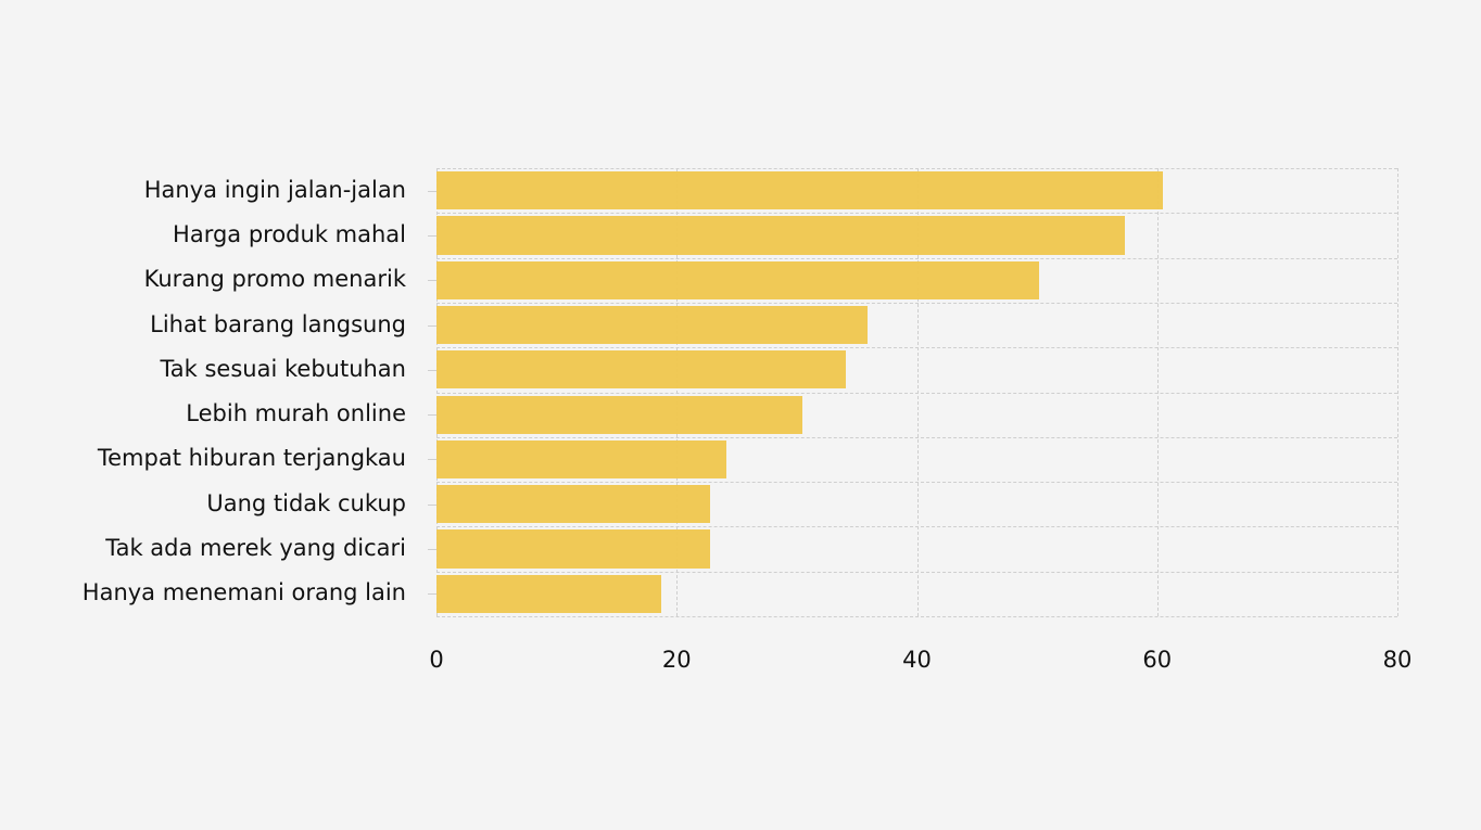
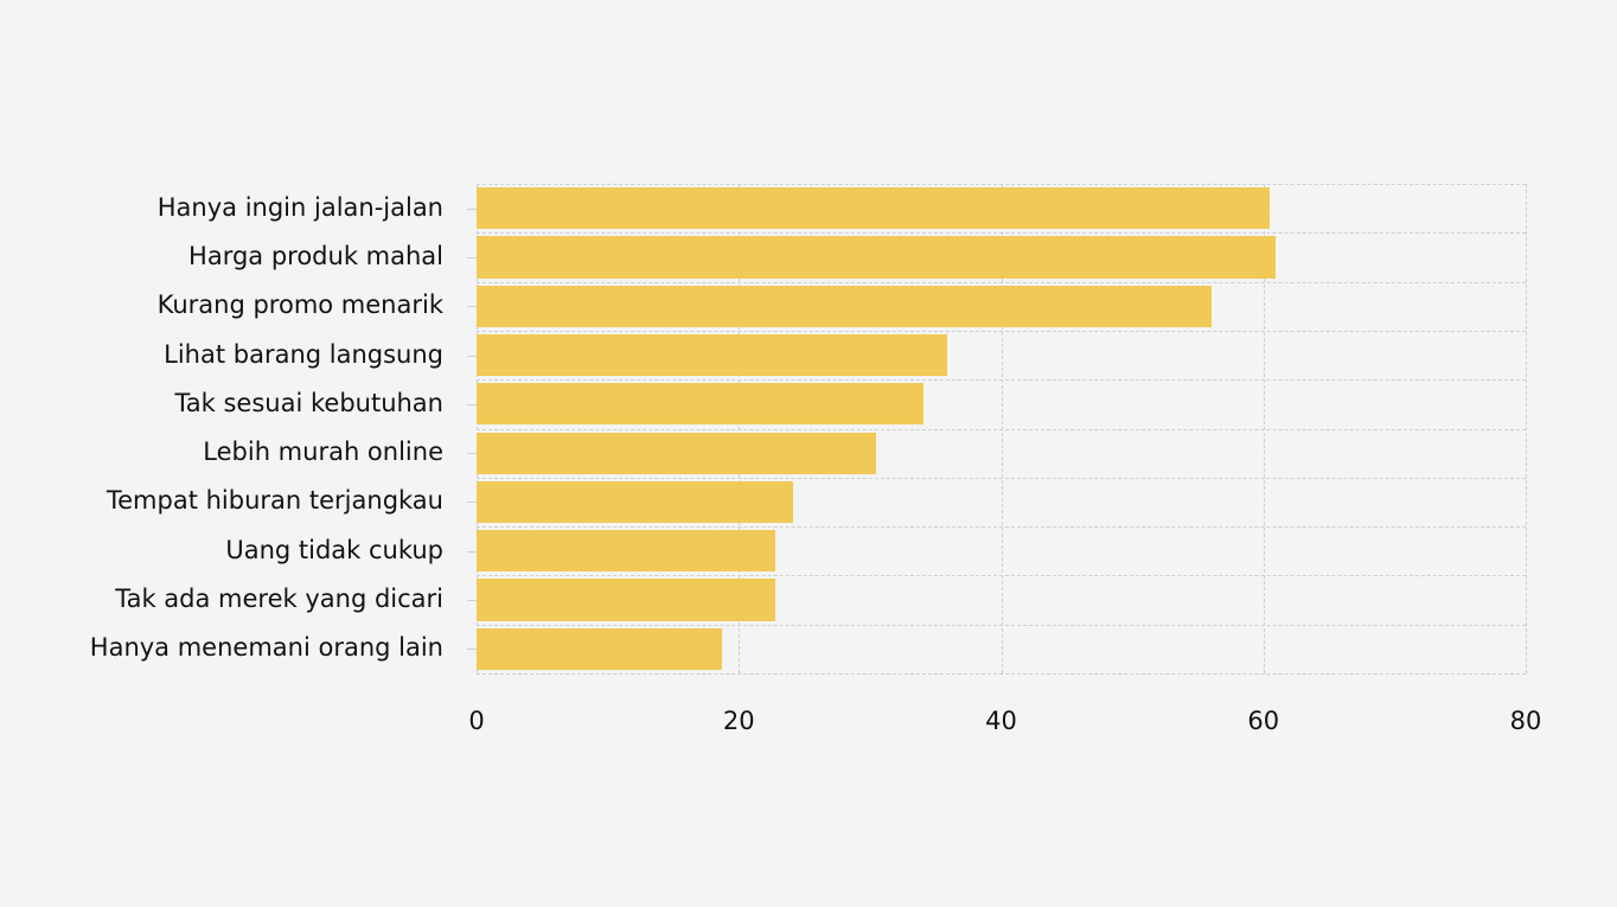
Harga produk mahal: 57.3 -> 60.9
Kurang promo menarik: 50.2 -> 56.0
